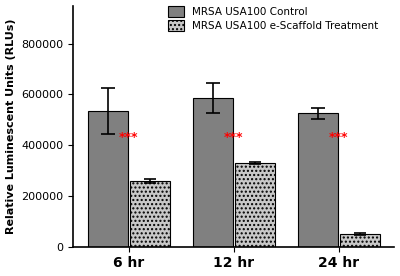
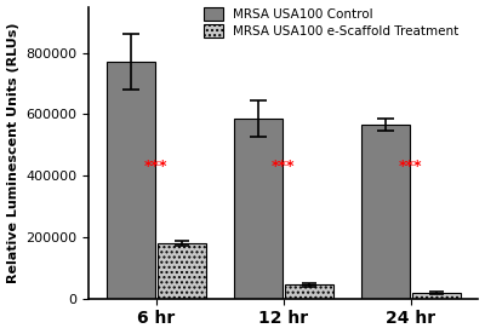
MRSA USA100 Control/6 hr: 535000 -> 770000
MRSA USA100 e-Scaffold Treatment/6 hr: 260000 -> 180000
MRSA USA100 e-Scaffold Treatment/12 hr: 330000 -> 45000
MRSA USA100 Control/24 hr: 525000 -> 565000
MRSA USA100 e-Scaffold Treatment/24 hr: 50000 -> 18000
